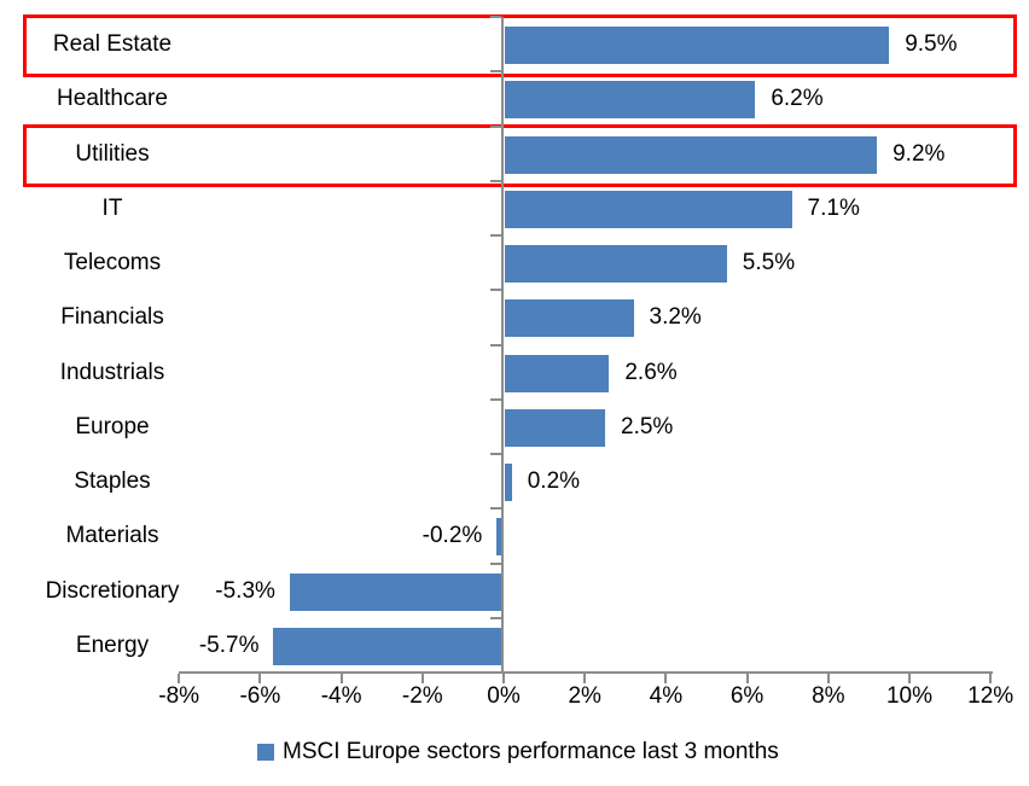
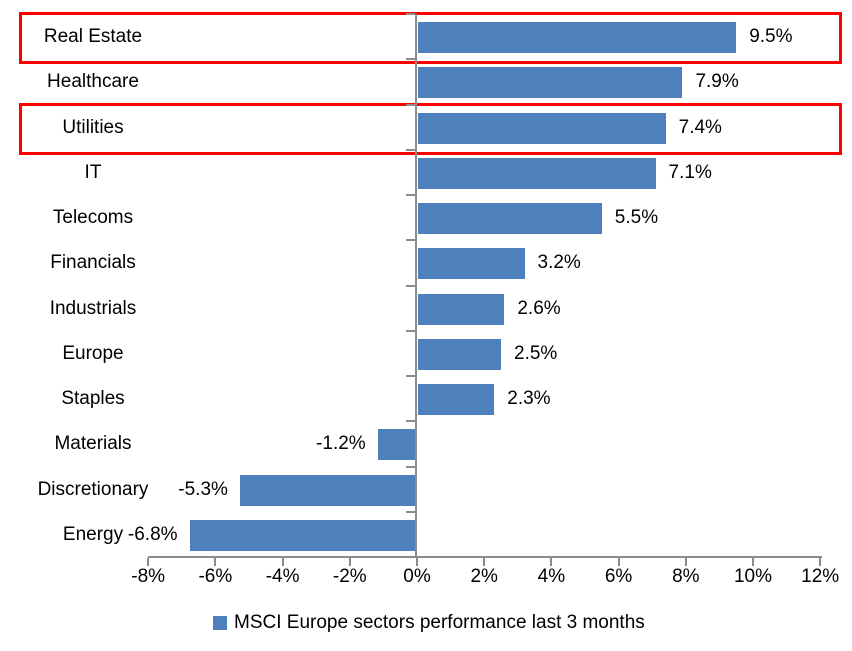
Healthcare: 6.2% -> 7.9%
Utilities: 9.2% -> 7.4%
Staples: 0.2% -> 2.3%
Materials: -0.2% -> -1.2%
Energy: -5.7% -> -6.8%
